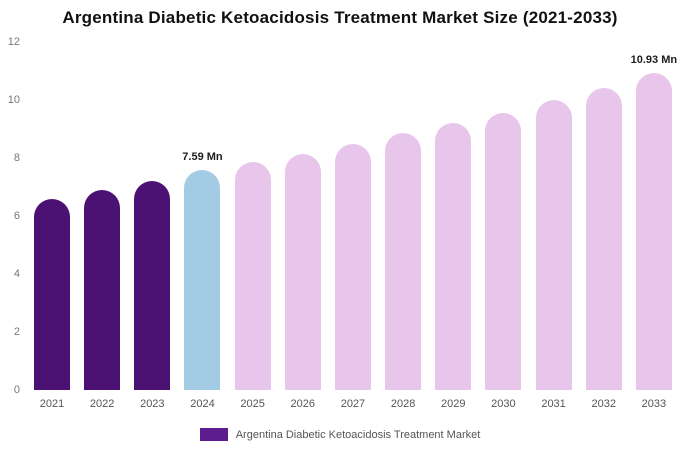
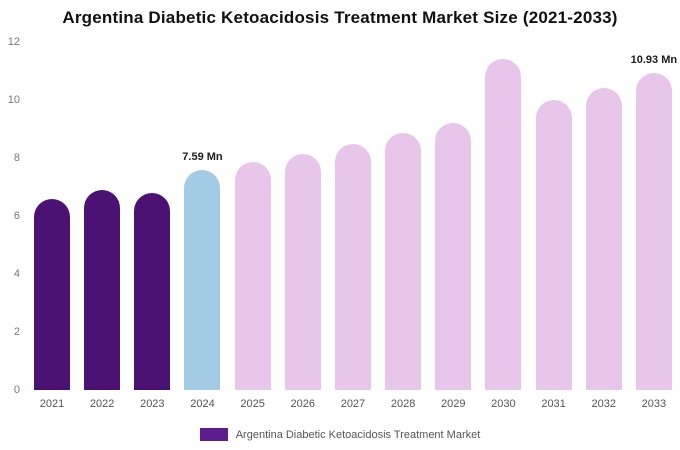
2023: 7.2 -> 6.8
2030: 9.6 -> 11.4
